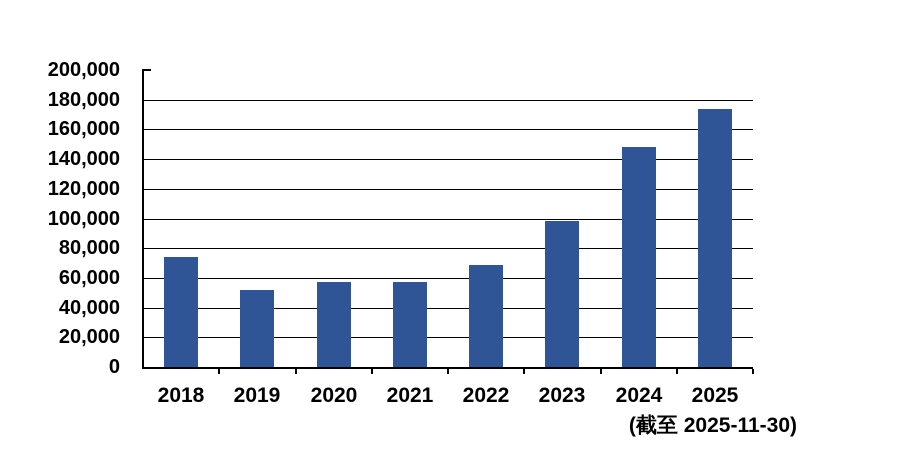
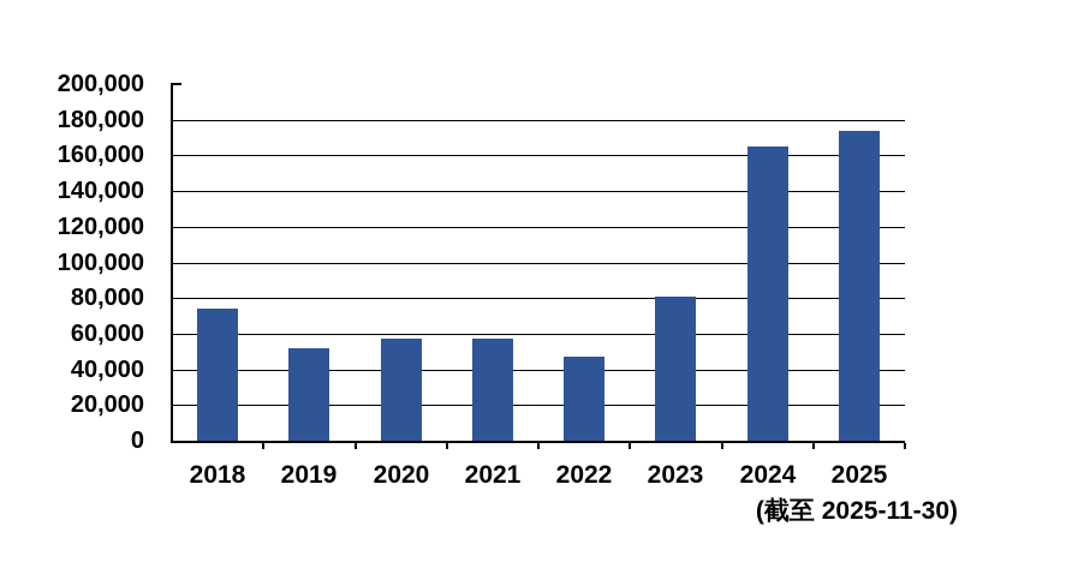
2022: 69000 -> 47000
2023: 98000 -> 81000
2024: 148000 -> 165000
